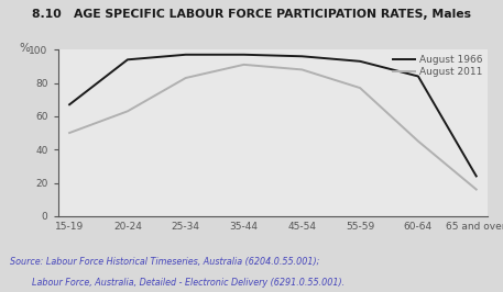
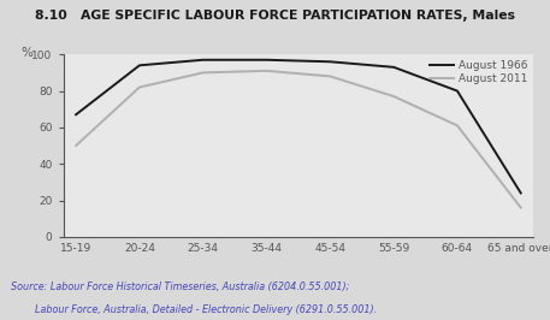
August 2011/20-24: 63 -> 82
August 2011/25-34: 83 -> 90
August 1966/60-64: 84 -> 80
August 2011/60-64: 45 -> 61
